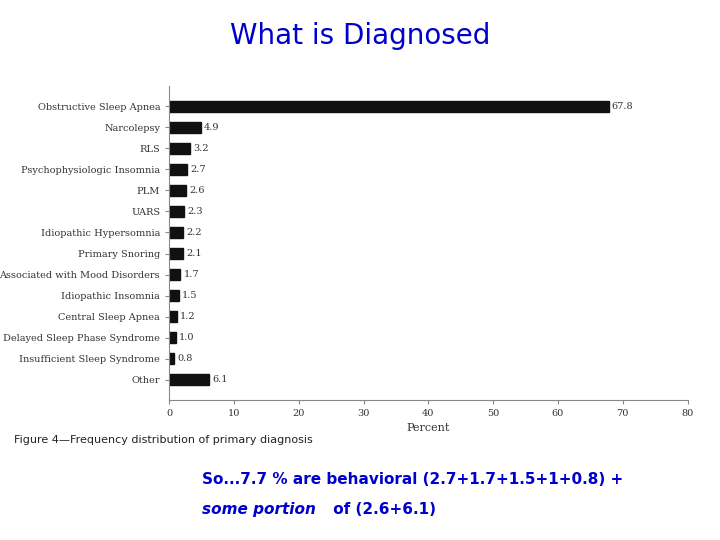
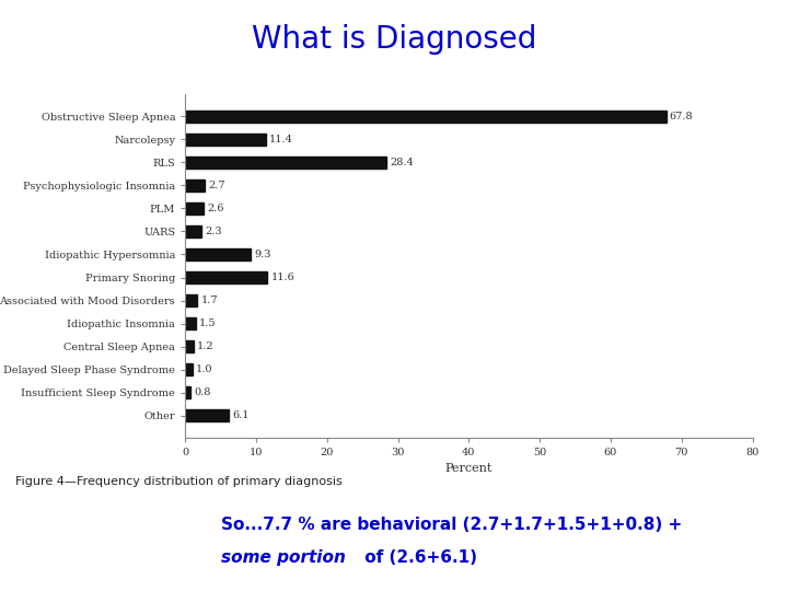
Narcolepsy: 4.9 -> 11.4
RLS: 3.2 -> 28.4
Idiopathic Hypersomnia: 2.2 -> 9.3
Primary Snoring: 2.1 -> 11.6
